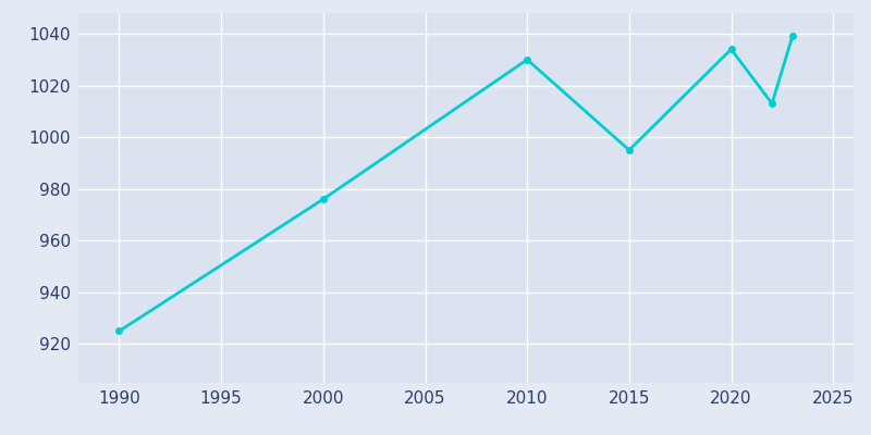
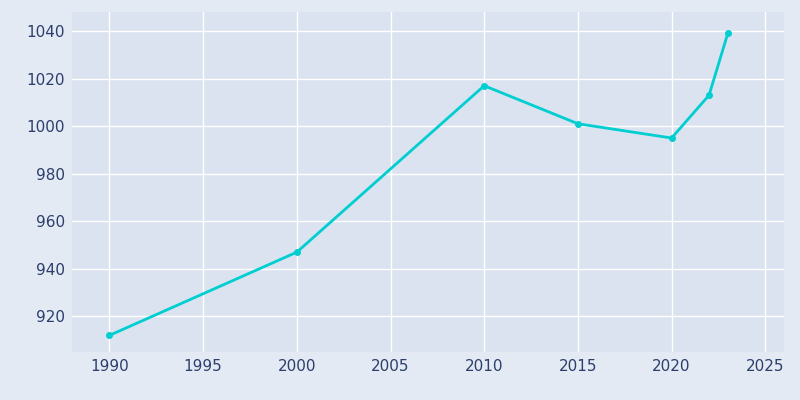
1990: 925 -> 912
2000: 976 -> 947
2010: 1030 -> 1017
2015: 995 -> 1001
2020: 1034 -> 995
